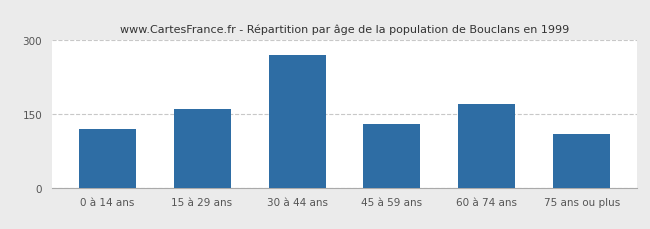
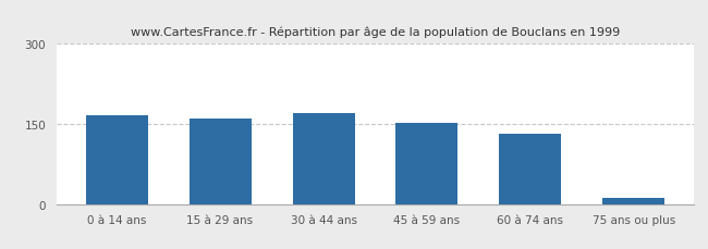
0 à 14 ans: 120 -> 167
30 à 44 ans: 270 -> 171
45 à 59 ans: 130 -> 153
60 à 74 ans: 170 -> 132
75 ans ou plus: 110 -> 11
